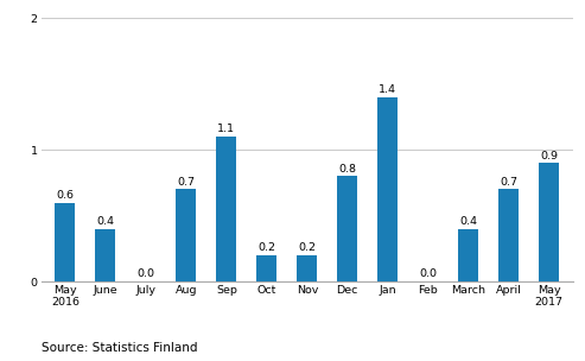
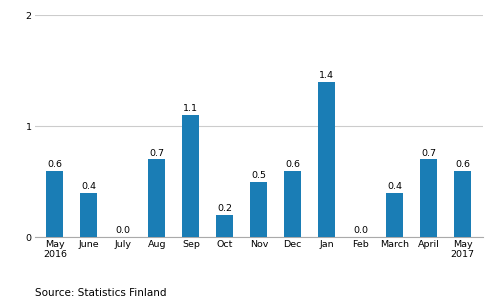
Nov: 0.2 -> 0.5
Dec: 0.8 -> 0.6
May 2017: 0.9 -> 0.6
